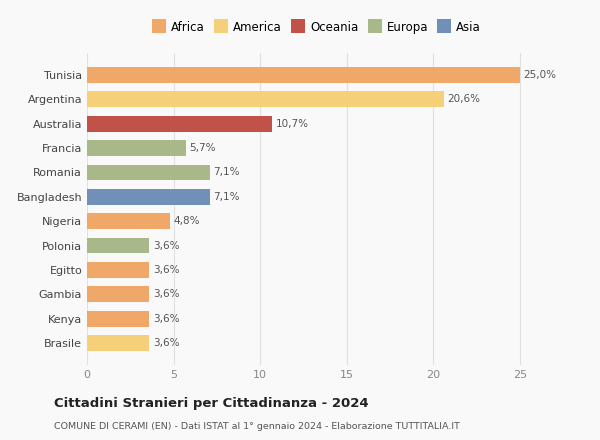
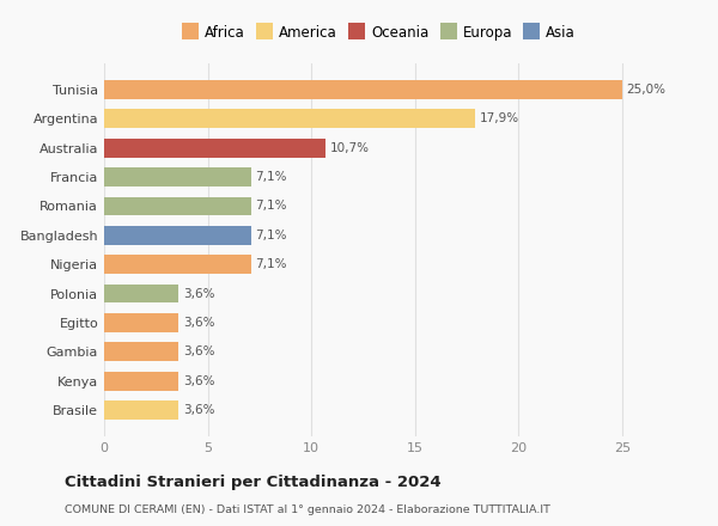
Argentina: 20,6% -> 17,9%
Francia: 5,7% -> 7,1%
Nigeria: 4,8% -> 7,1%
